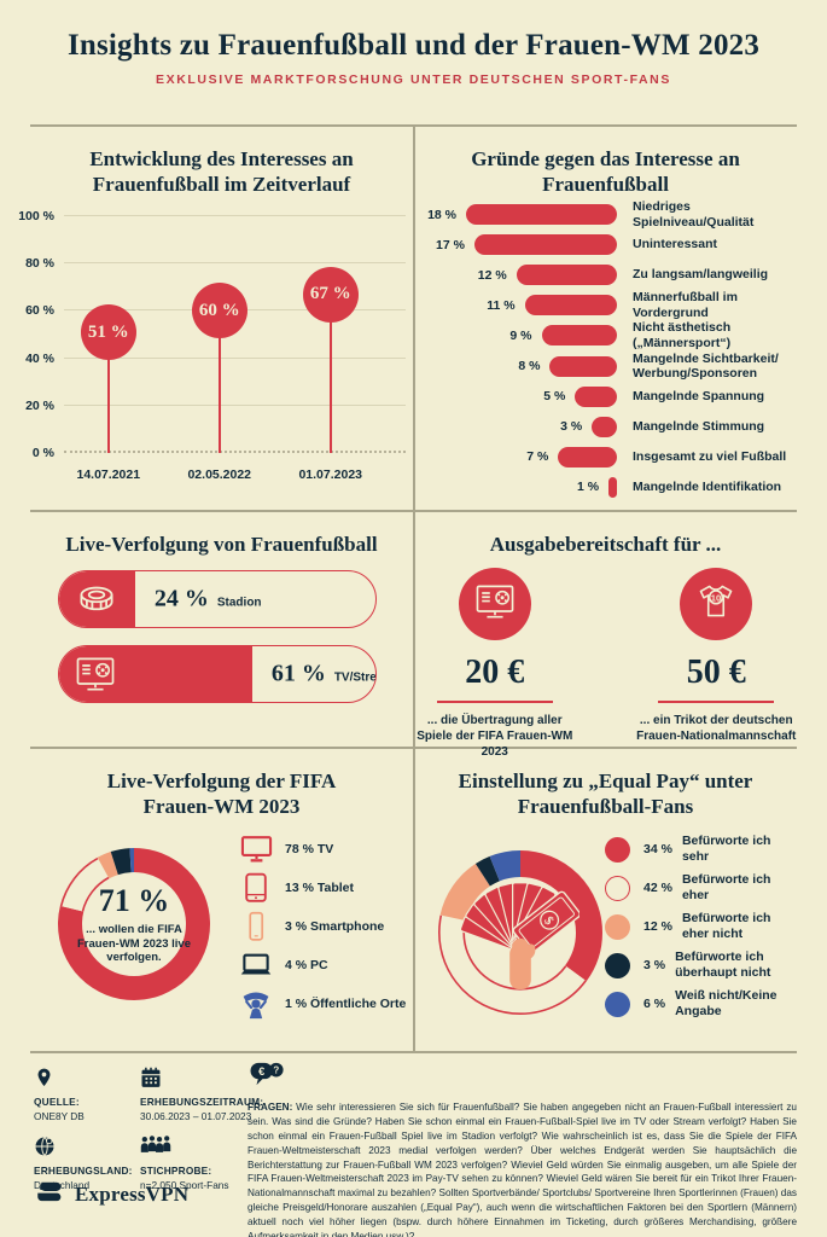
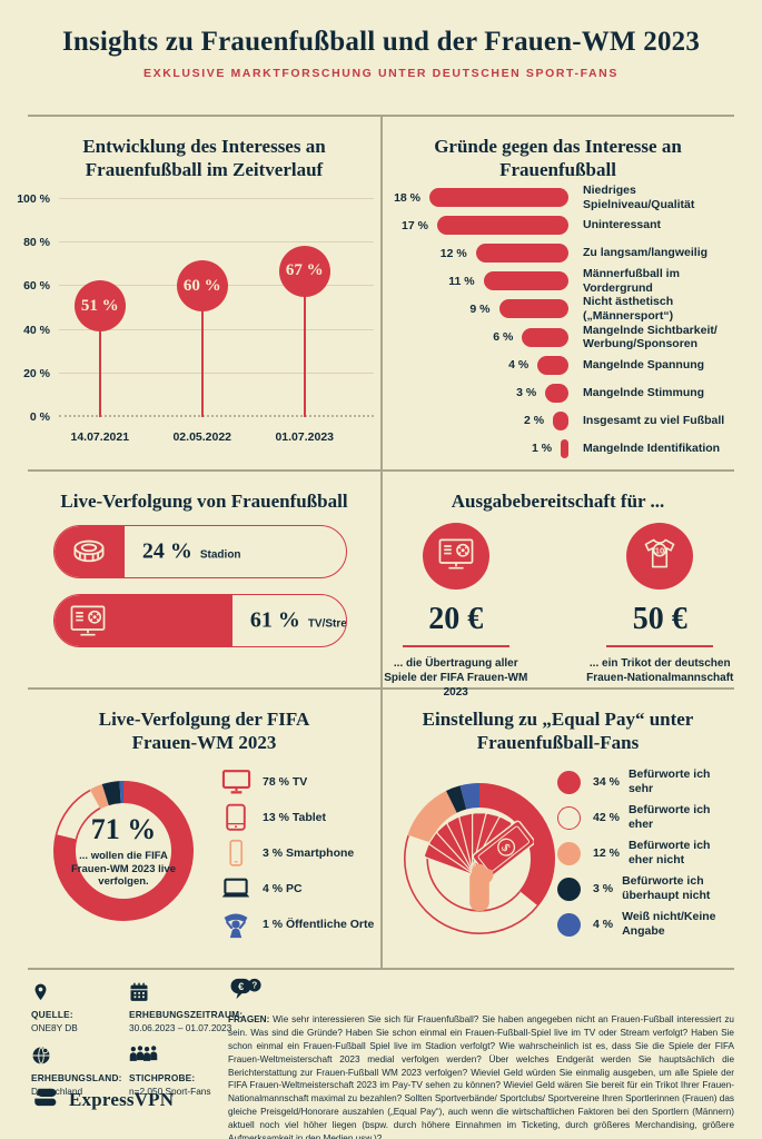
Gründe gegen das Interesse an Frauenfußball/Mangelnde Sichtbarkeit/ Werbung/Sponsoren: 8 -> 6
Gründe gegen das Interesse an Frauenfußball/Mangelnde Spannung: 5 -> 4
Gründe gegen das Interesse an Frauenfußball/Insgesamt zu viel Fußball: 7 -> 2
Einstellung zu „Equal Pay“ unter Frauenfußball-Fans/Weiß nicht/Keine Angabe: 6 -> 4
